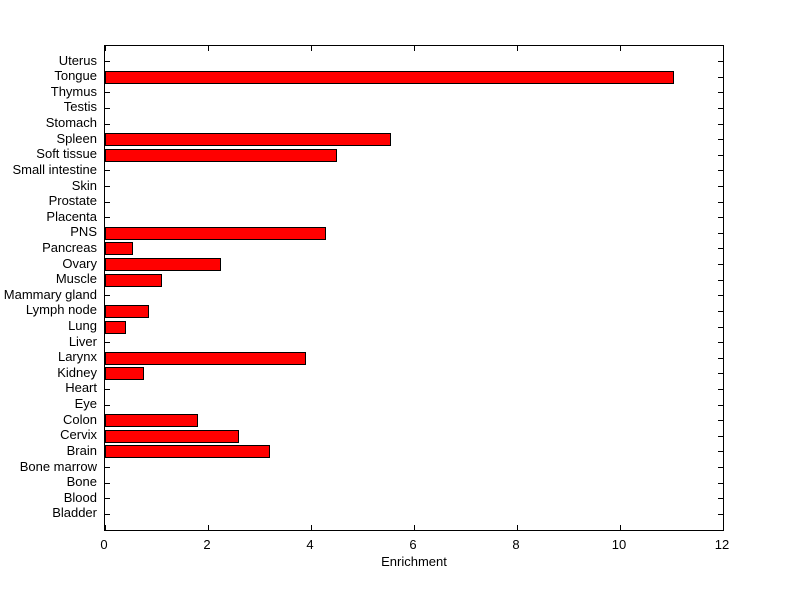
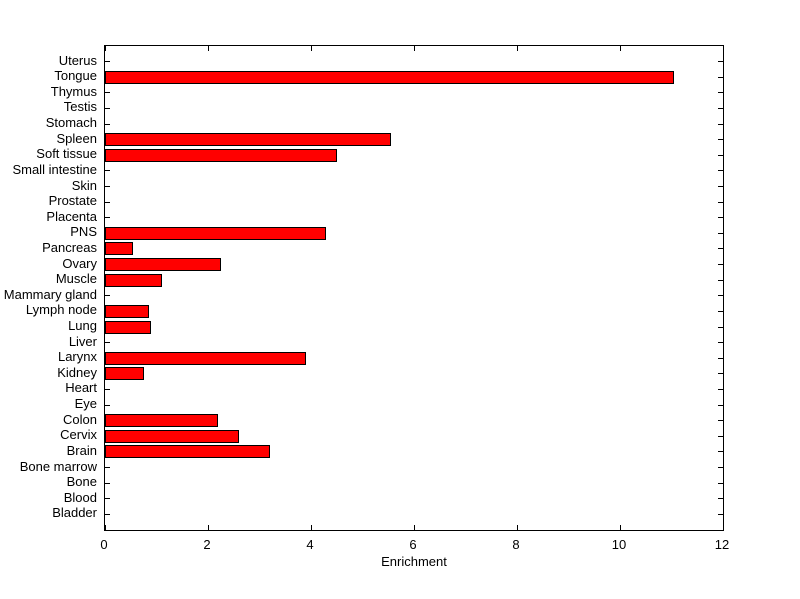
Lung: 0.4 -> 0.9
Colon: 1.8 -> 2.2
